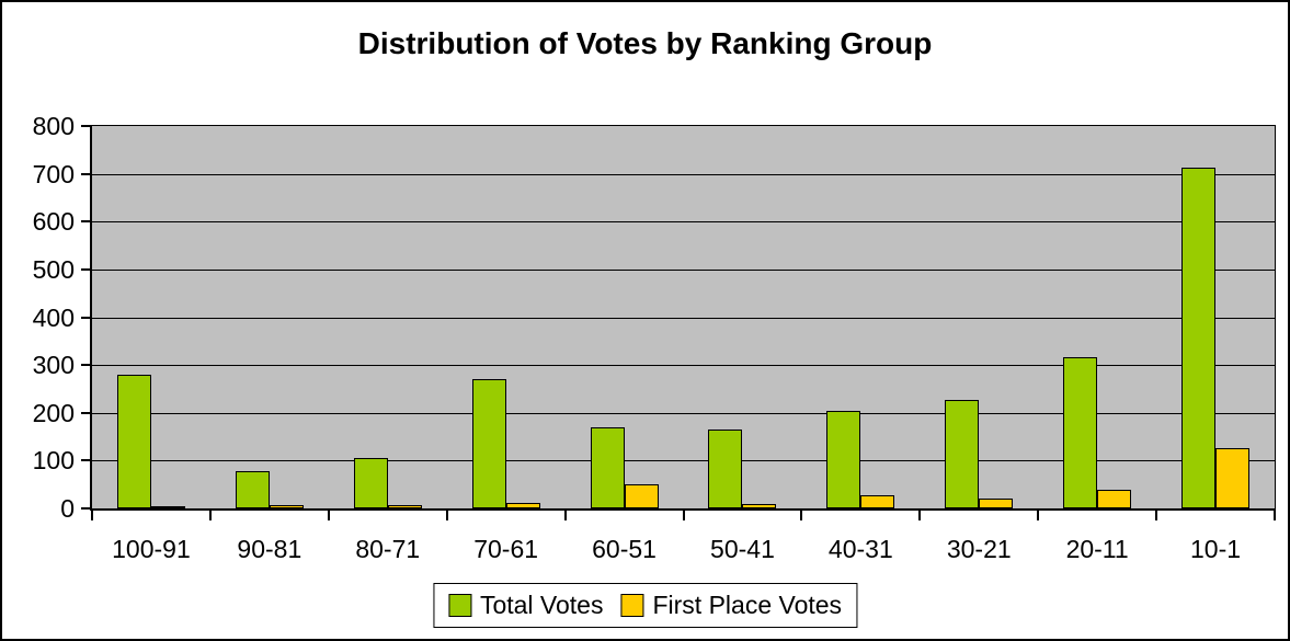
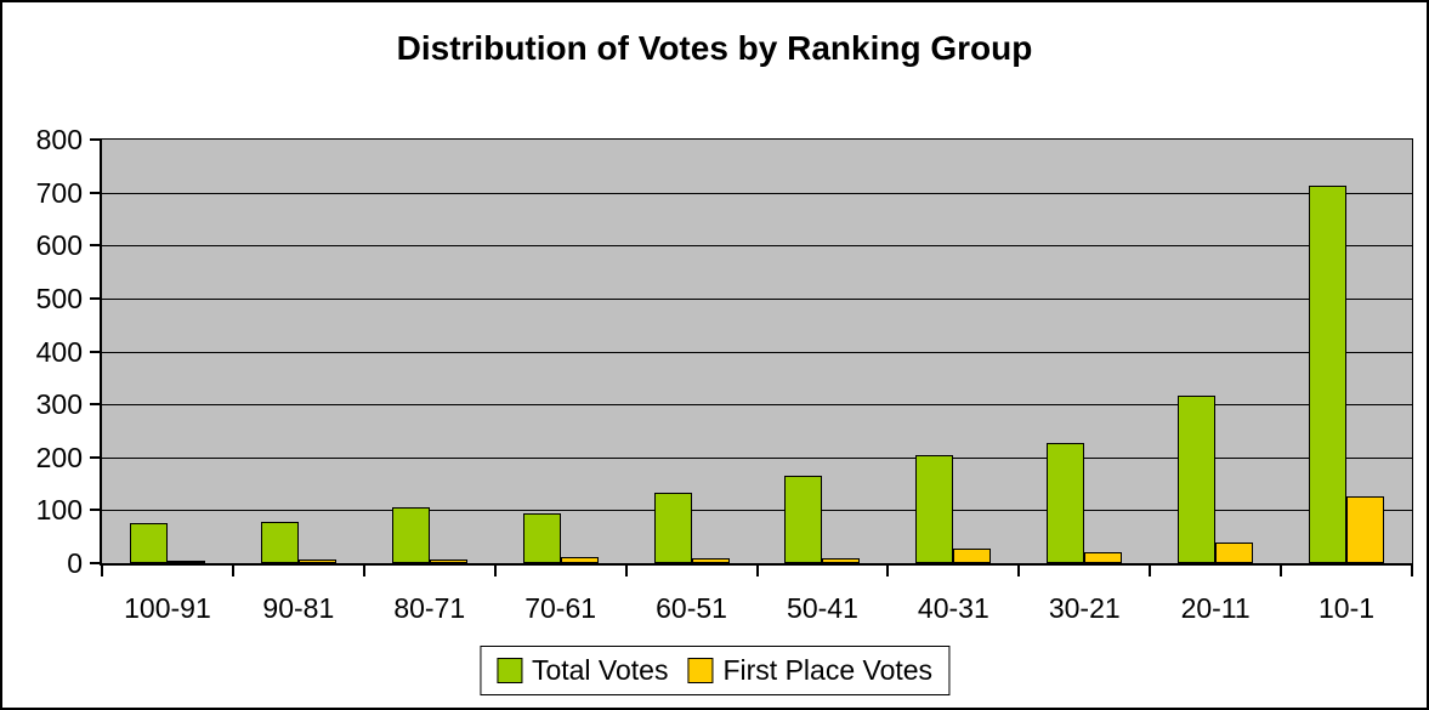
Total Votes/100-91: 280 -> 80
Total Votes/70-61: 270 -> 90
Total Votes/60-51: 170 -> 130
First Place Votes/60-51: 50 -> 10
